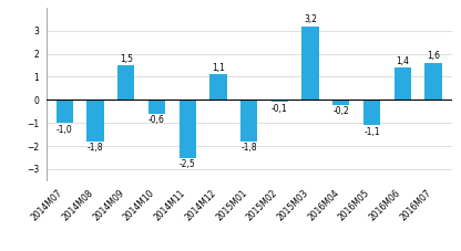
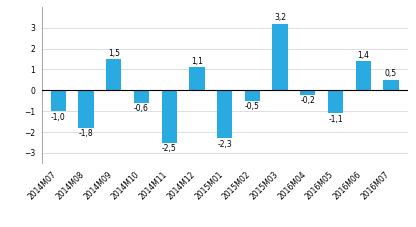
2015M01: -1,8 -> -2,3
2015M02: -0,1 -> -0,5
2016M07: 1,6 -> 0,5
